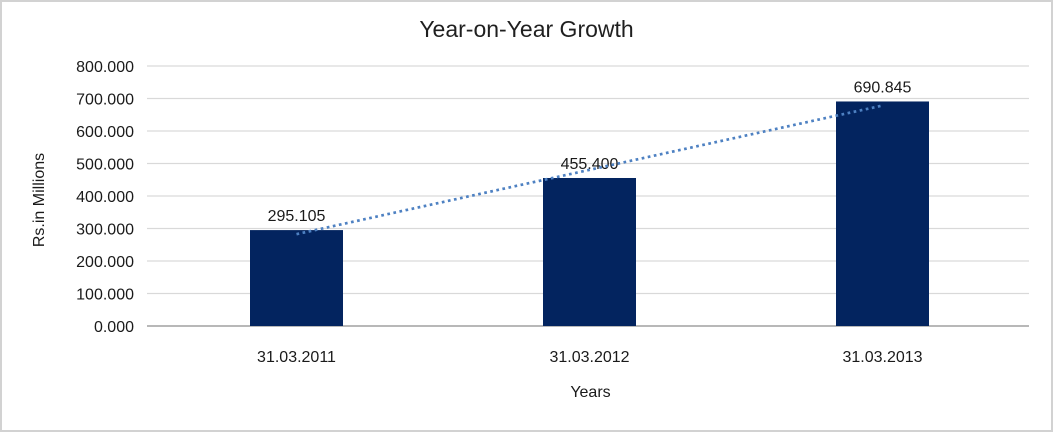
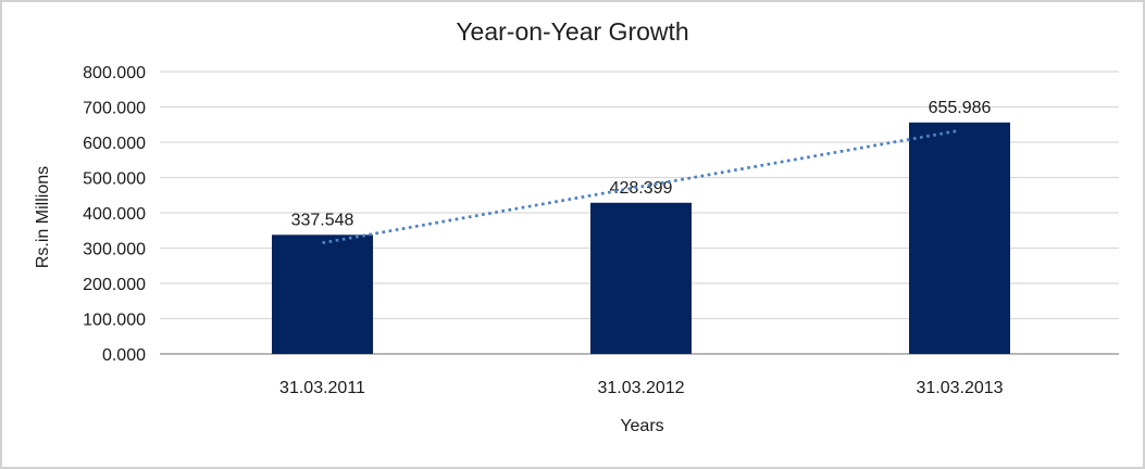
31.03.2011: 295.105 -> 337.548
31.03.2012: 455.400 -> 428.399
31.03.2013: 690.845 -> 655.986
